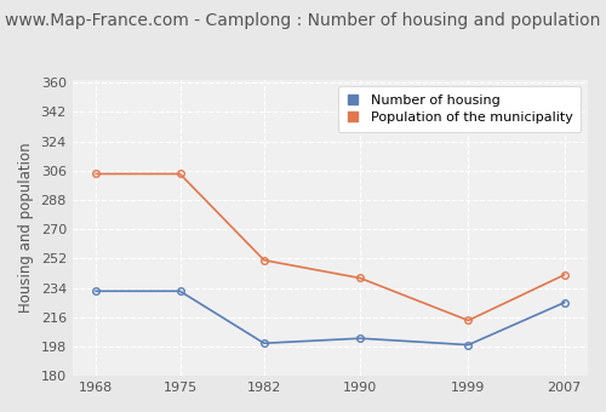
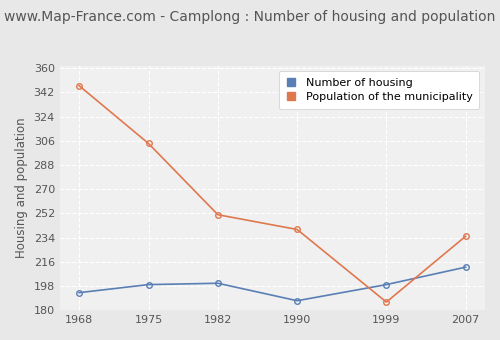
Number of housing/1968: 232 -> 193
Population of the municipality/1968: 304 -> 347
Number of housing/1975: 232 -> 199
Number of housing/1990: 203 -> 187
Population of the municipality/1999: 214 -> 186
Number of housing/2007: 225 -> 212
Population of the municipality/2007: 242 -> 235
